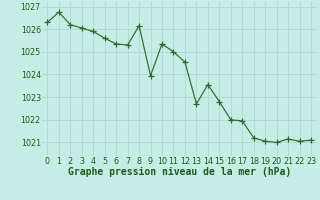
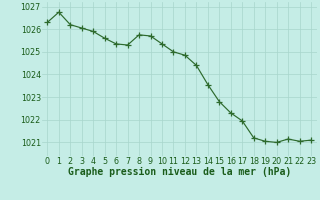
8: 1026.15 -> 1025.75
9: 1023.95 -> 1025.70
12: 1024.55 -> 1024.85
13: 1022.70 -> 1024.40
16: 1022.00 -> 1022.30
